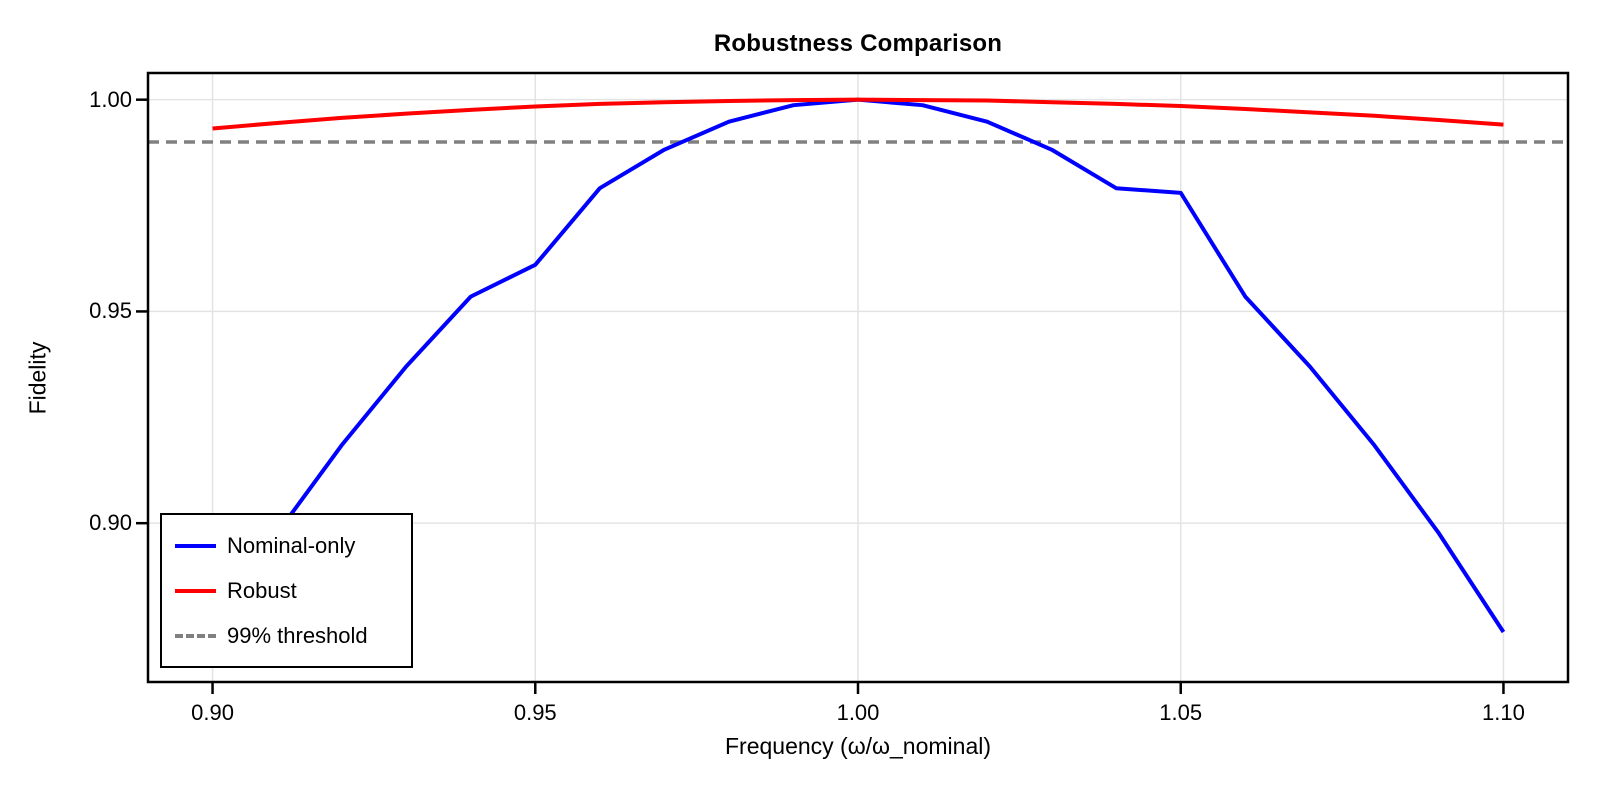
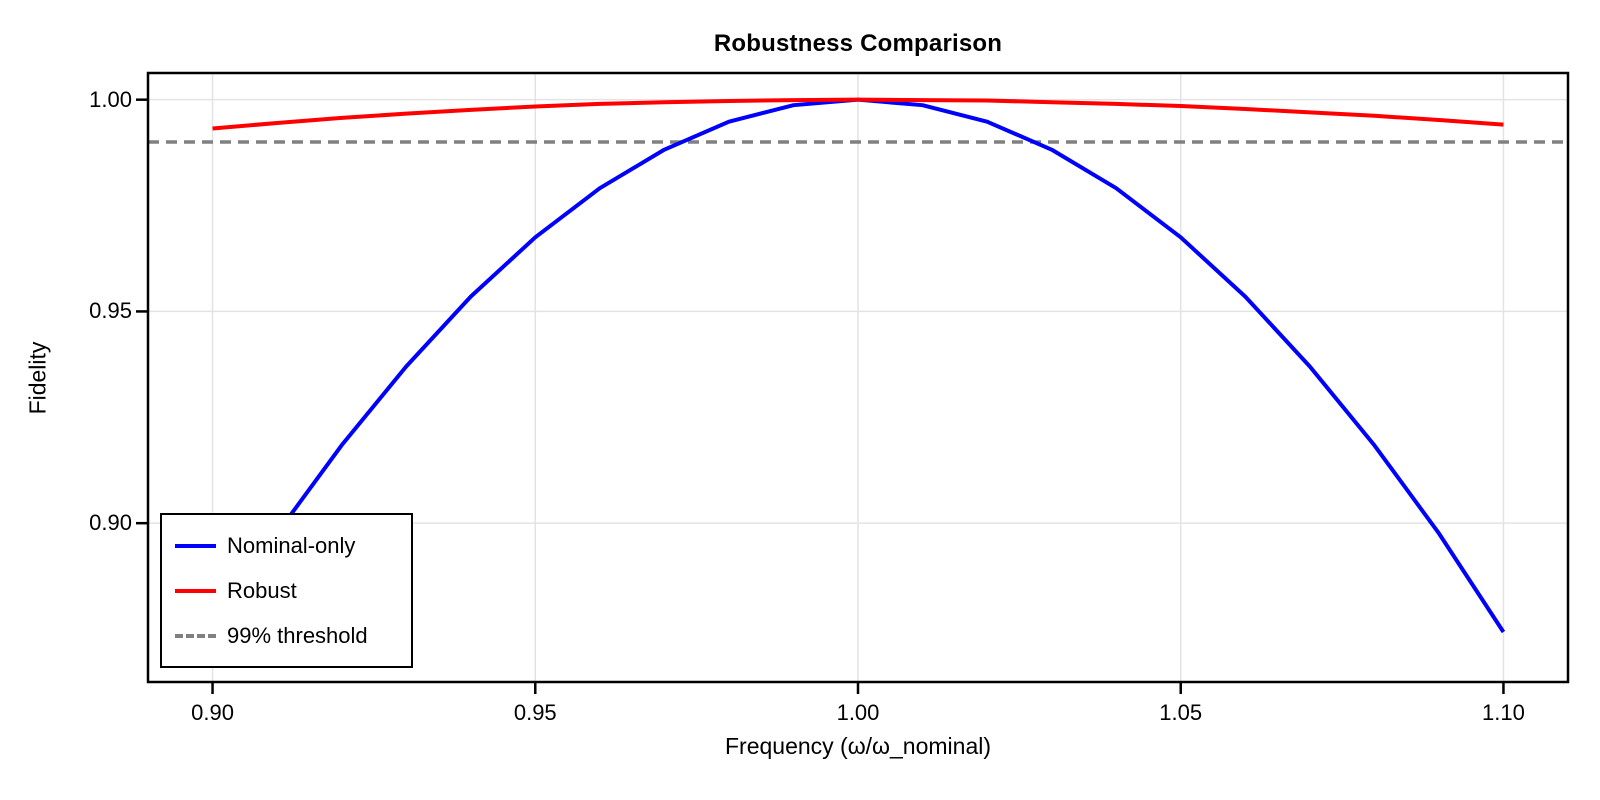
Nominal-only/0.95: 0.961 -> 0.968
Nominal-only/1.05: 0.978 -> 0.968
